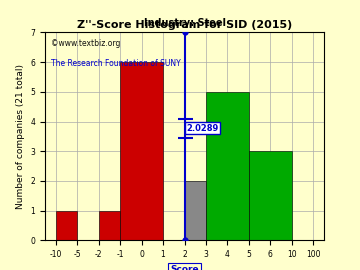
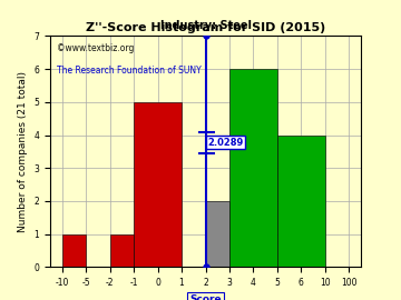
0: 6 -> 5
4: 5 -> 6
6: 3 -> 4
